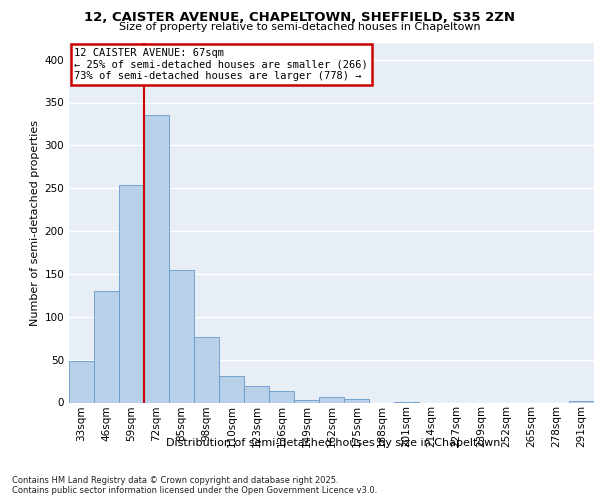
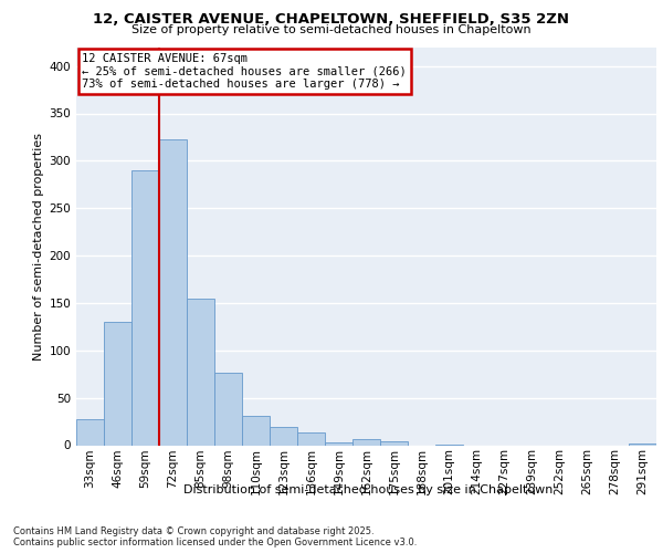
33sqm: 48 -> 28
59sqm: 254 -> 290
72sqm: 336 -> 323
